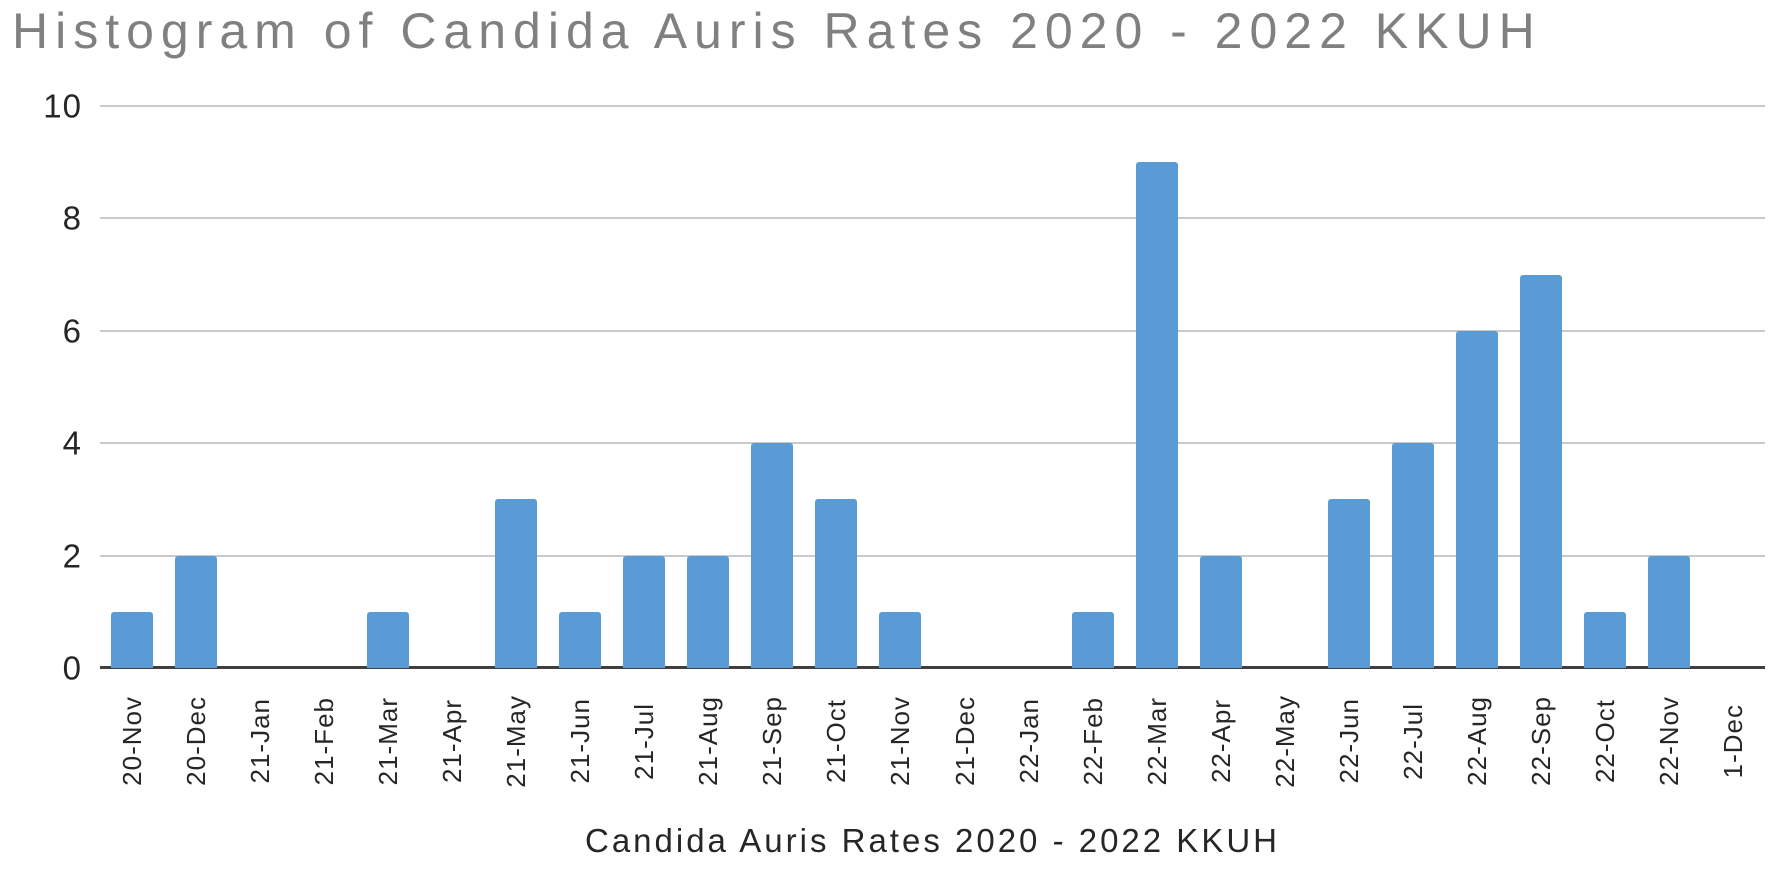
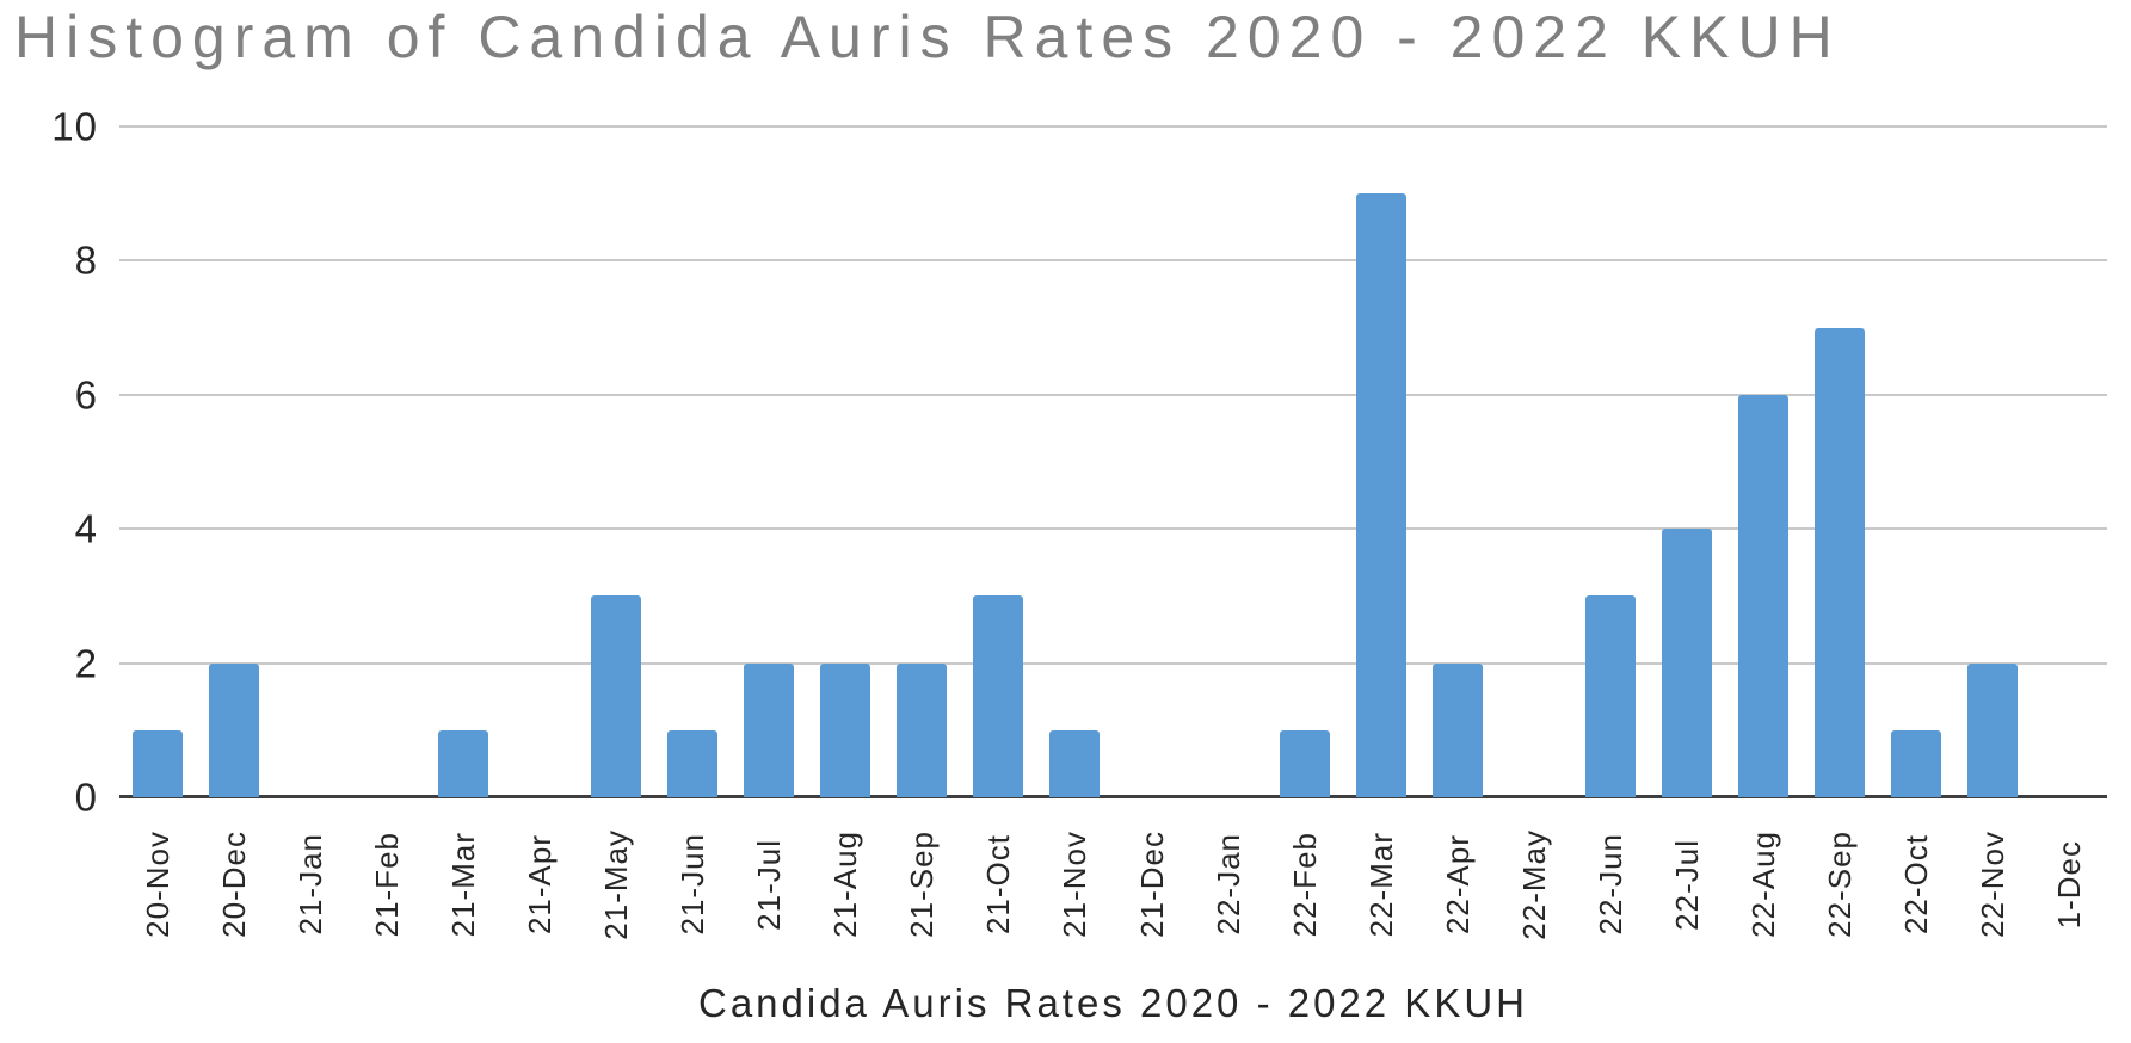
21-Sep: 4 -> 2
